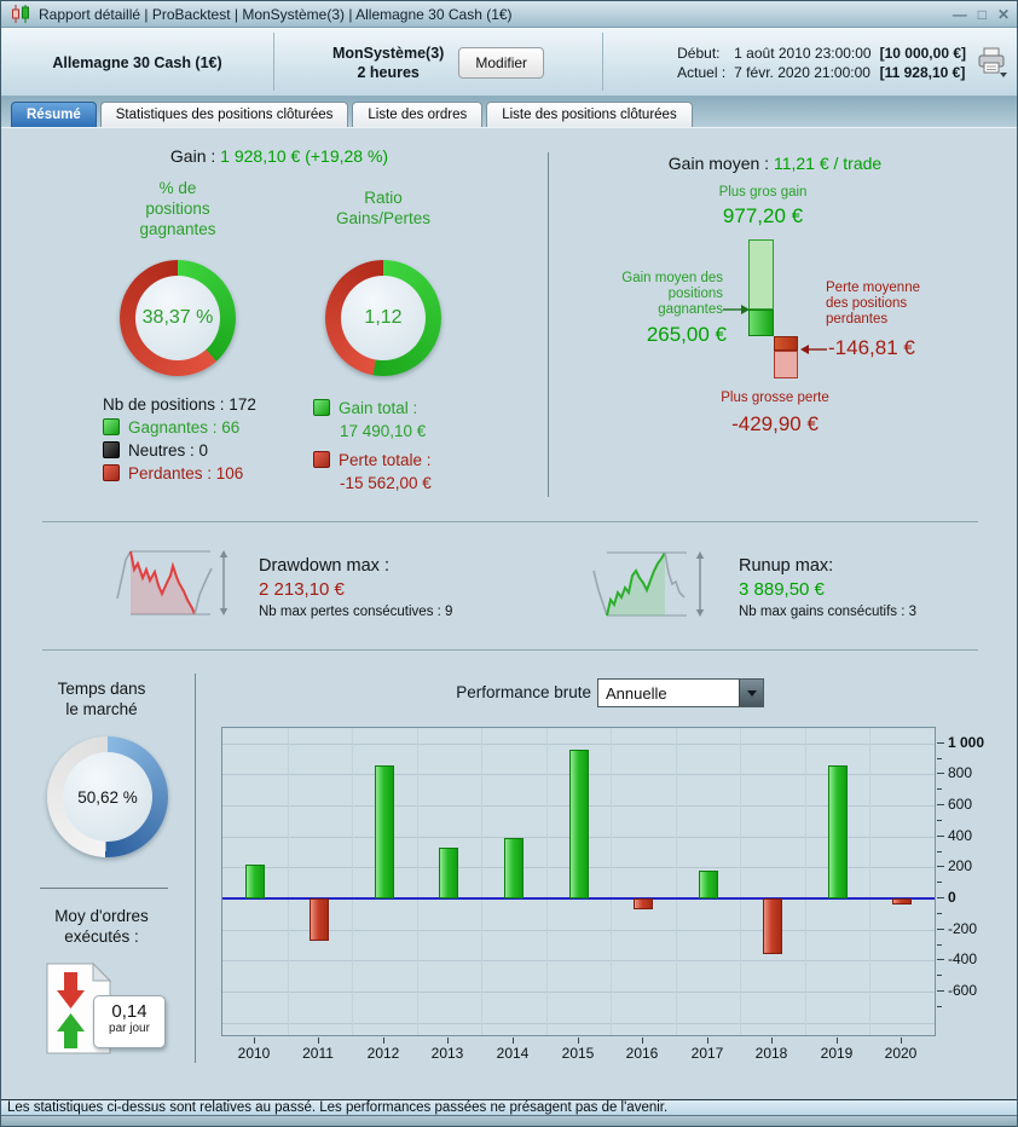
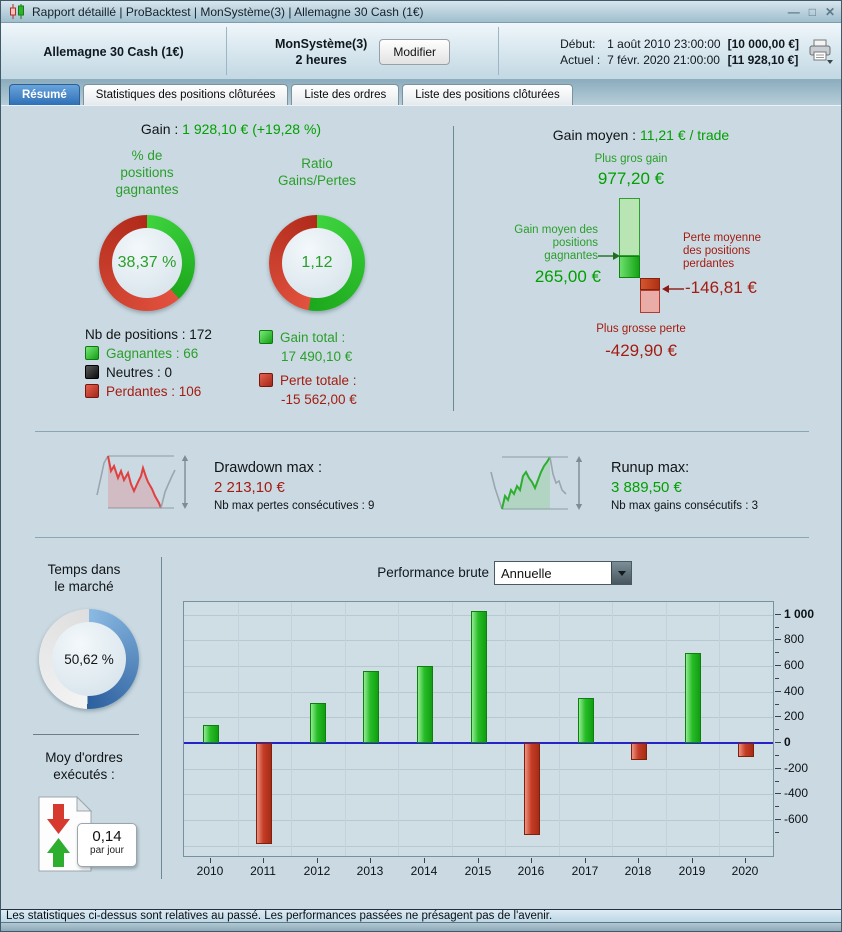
2010: 220 -> 140
2011: -270 -> -790
2012: 860 -> 310
2013: 330 -> 560
2014: 390 -> 600
2015: 960 -> 1030
2016: -70 -> -720
2017: 180 -> 350
2018: -360 -> -140
2019: 860 -> 700
2020: -40 -> -110
